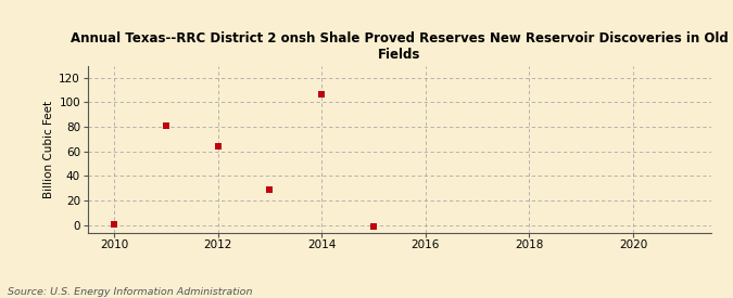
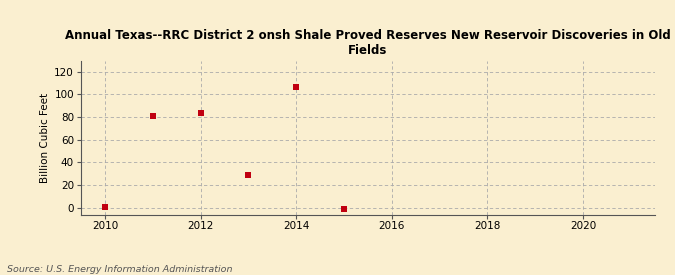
2012: 64 -> 84
